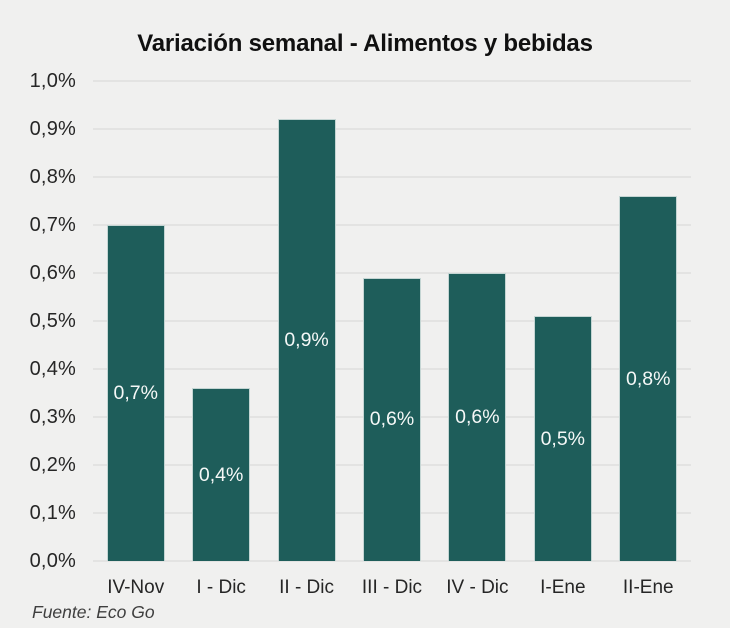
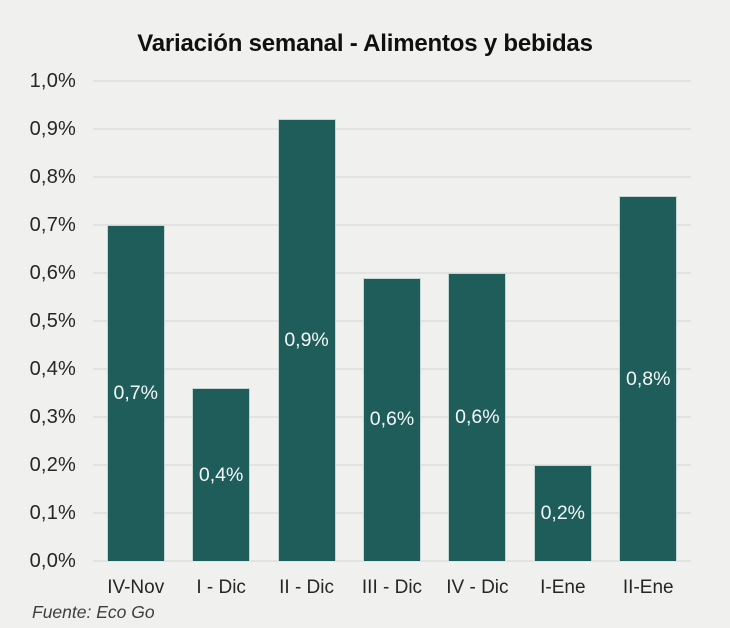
I-Ene: 0,5% -> 0,2%
